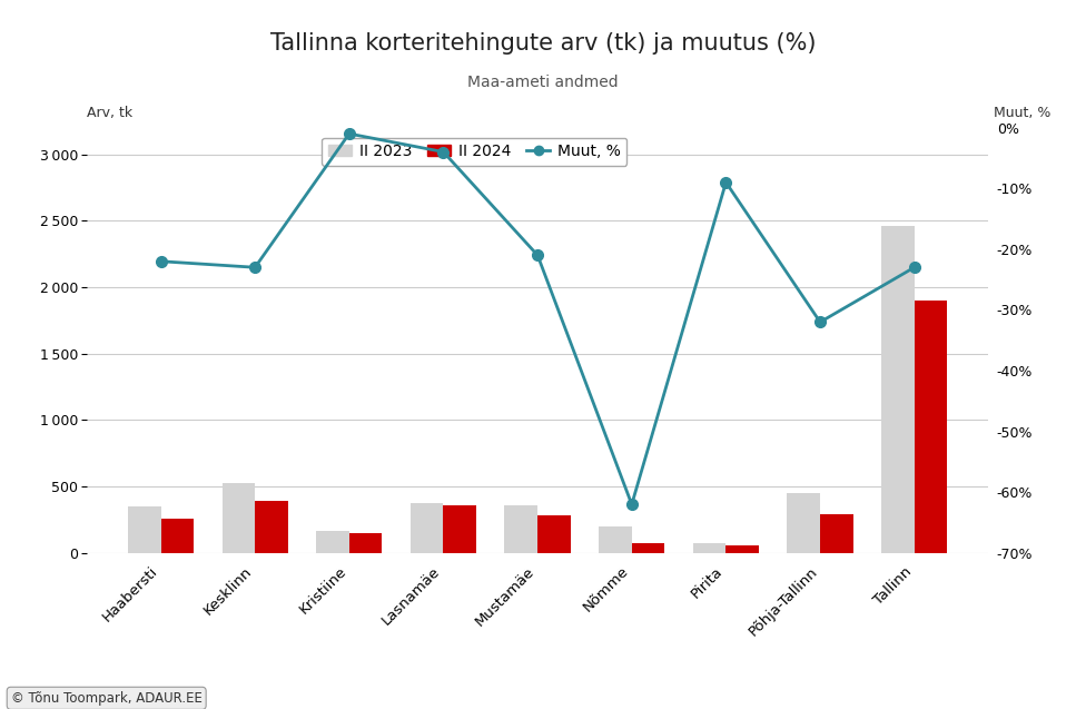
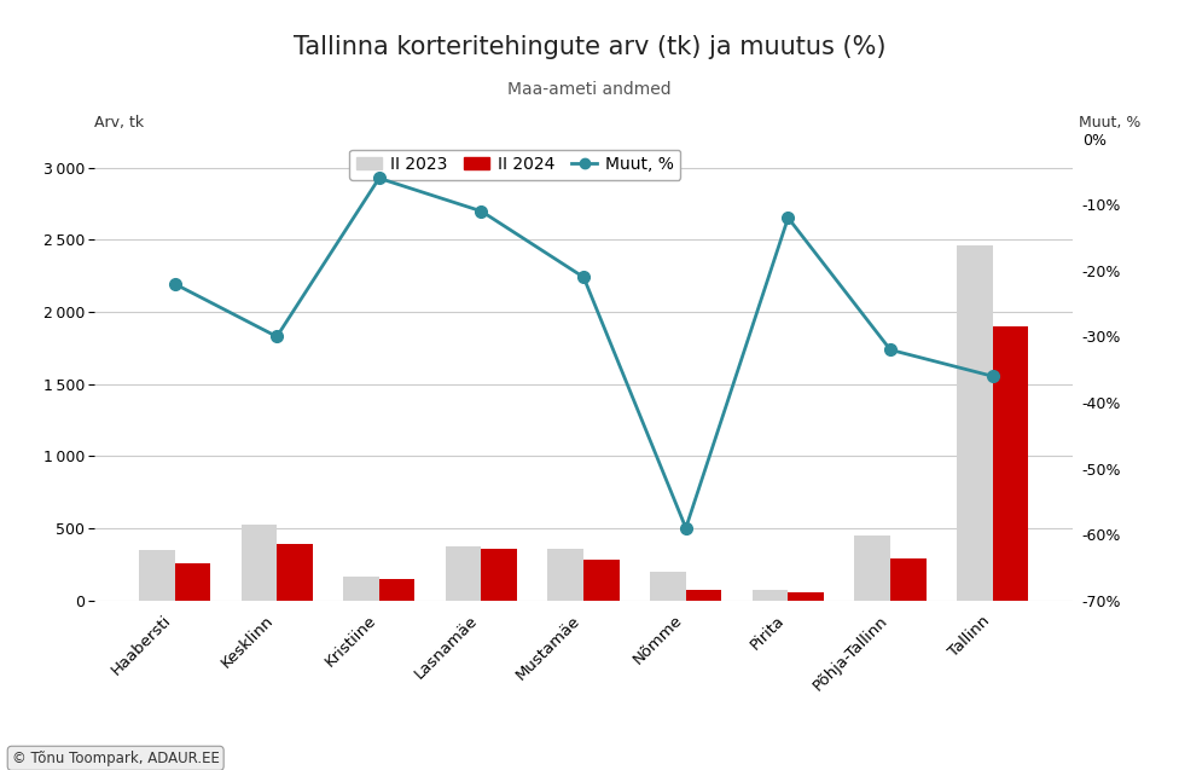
Muut, %/Kesklinn: -23% -> -30%
Muut, %/Kristiine: -1% -> -6%
Muut, %/Lasnamäe: -4% -> -11%
Muut, %/Nõmme: -62% -> -59%
Muut, %/Pirita: -9% -> -12%
Muut, %/Tallinn: -23% -> -36%
